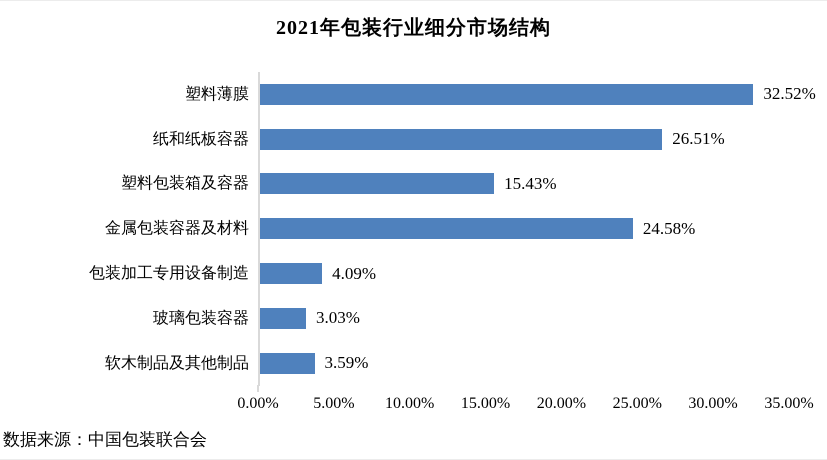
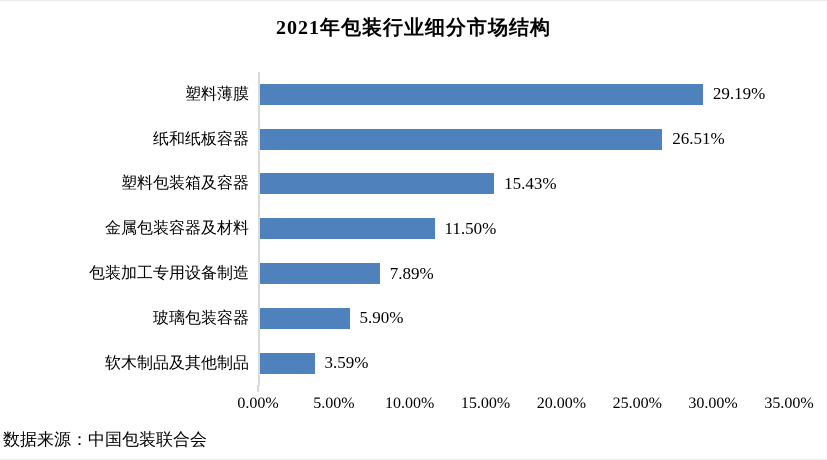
塑料薄膜: 32.52% -> 29.19%
金属包装容器及材料: 24.58% -> 11.50%
包装加工专用设备制造: 4.09% -> 7.89%
玻璃包装容器: 3.03% -> 5.90%
